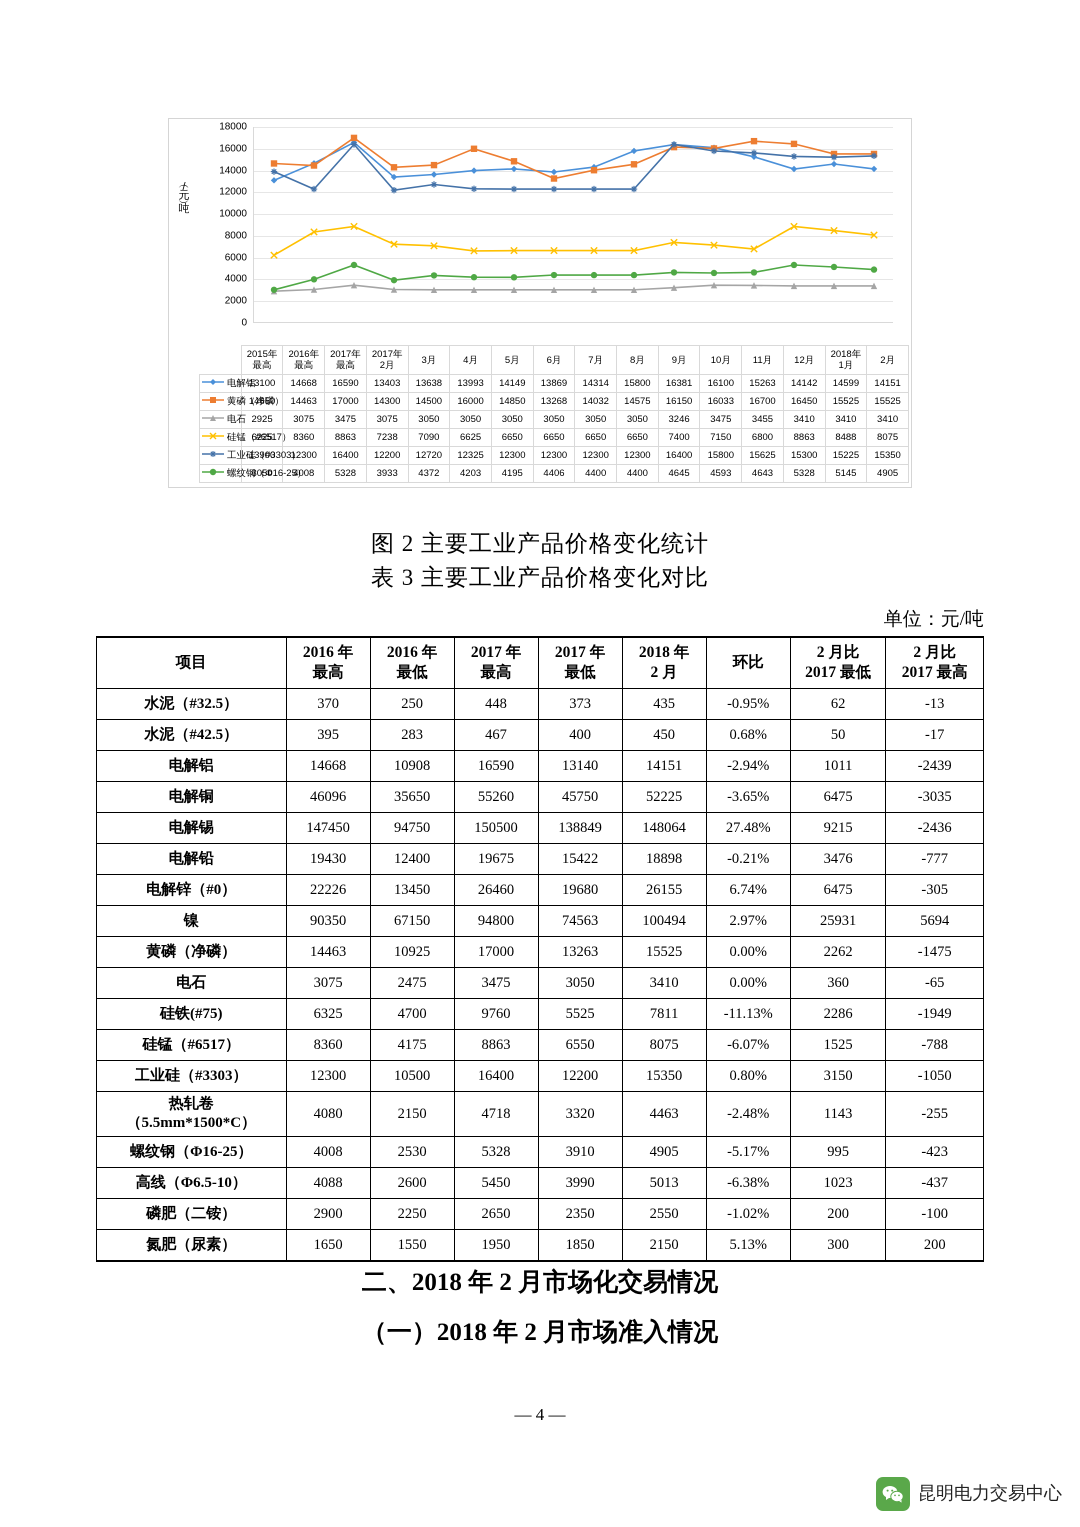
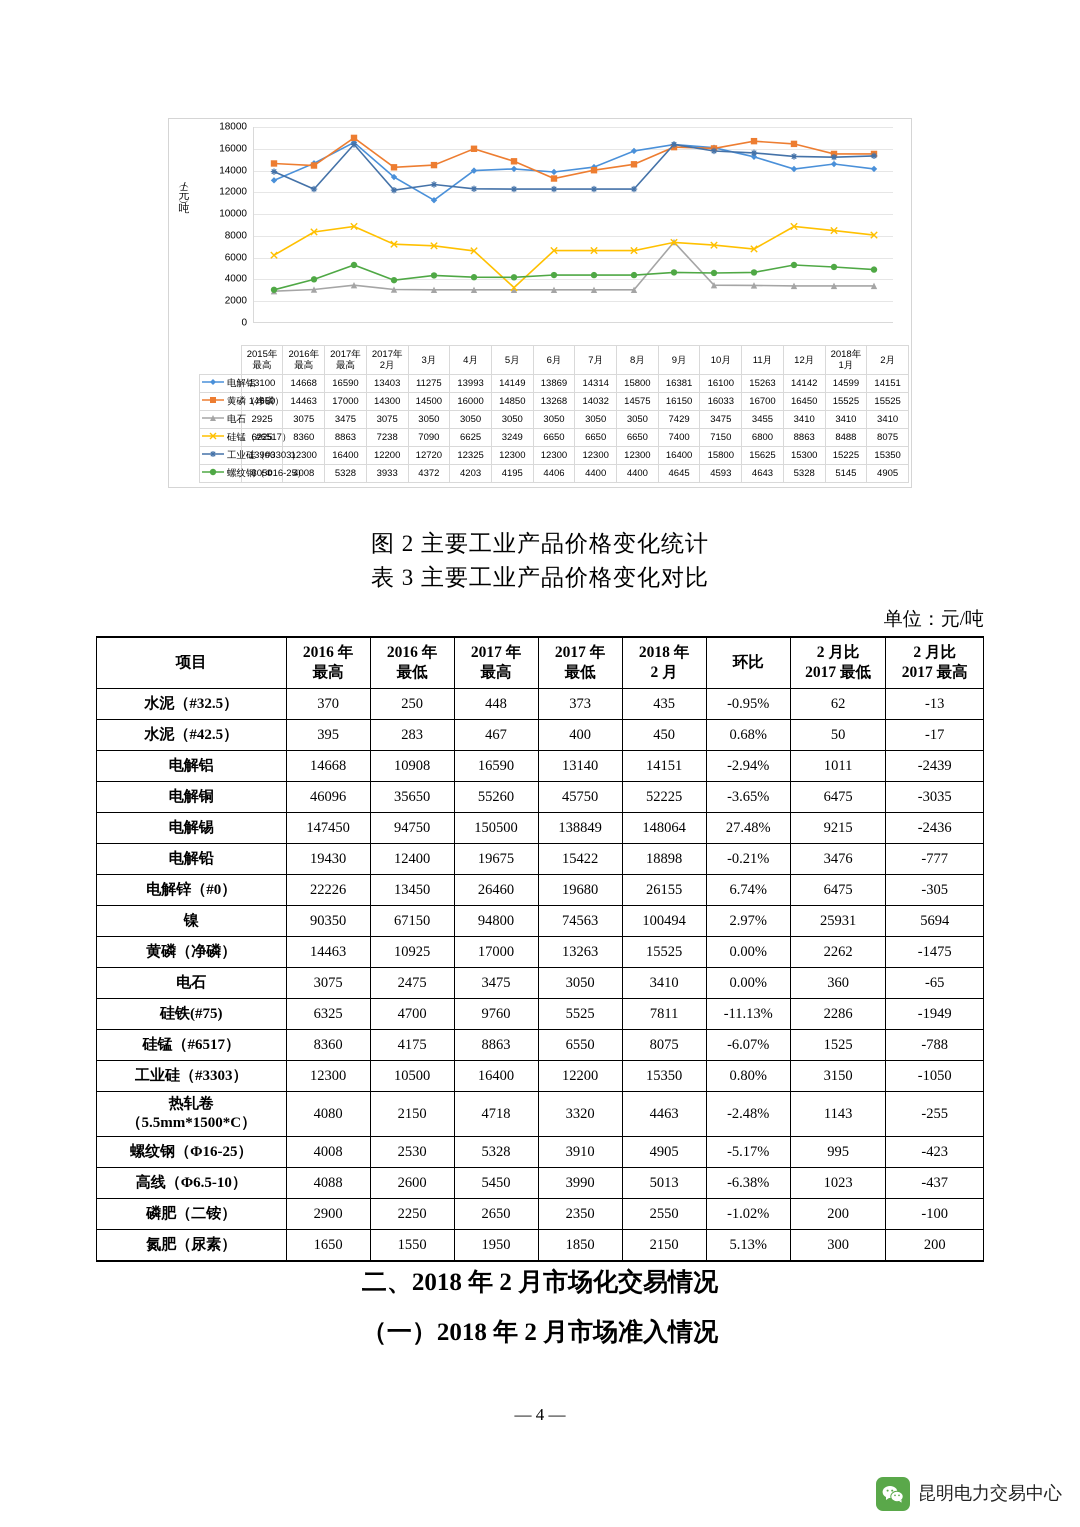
电解铝/3月: 13638 -> 11275
硅锰（#6517）/5月: 6650 -> 3249
电石/9月: 3246 -> 7429
